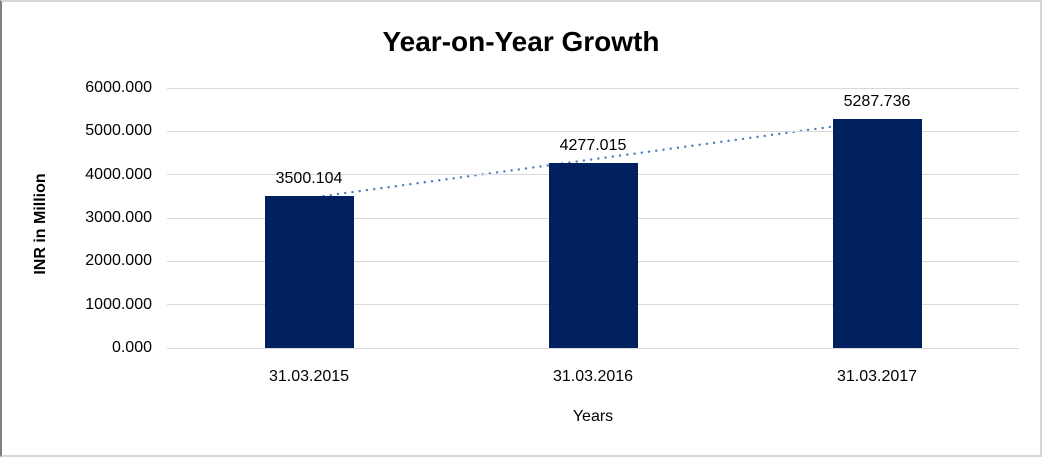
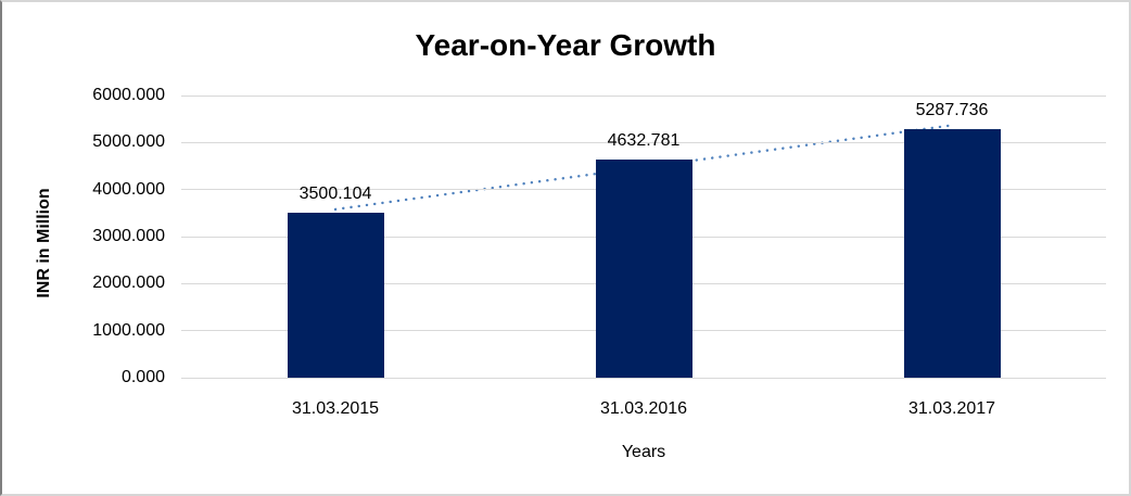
31.03.2016: 4277.015 -> 4632.781
